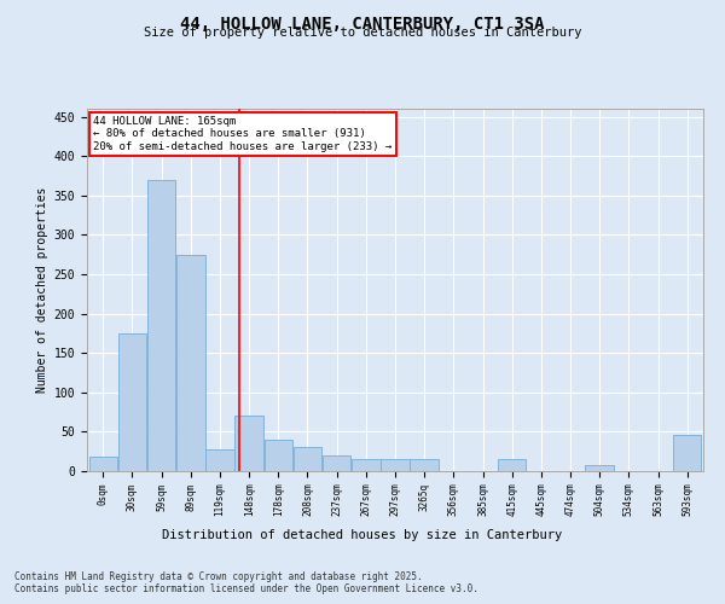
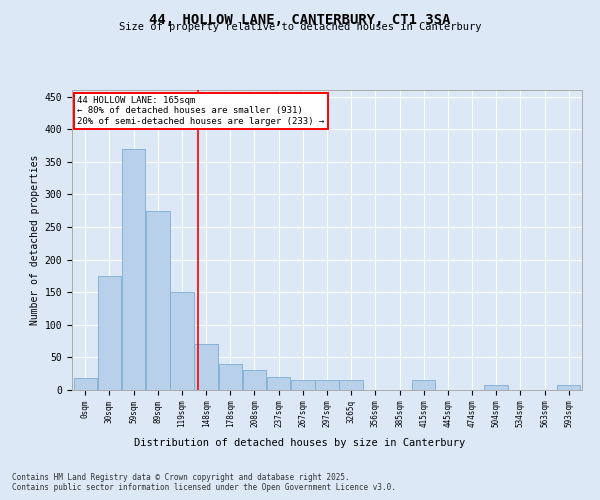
119sqm: 28 -> 150
593sqm: 46 -> 8
